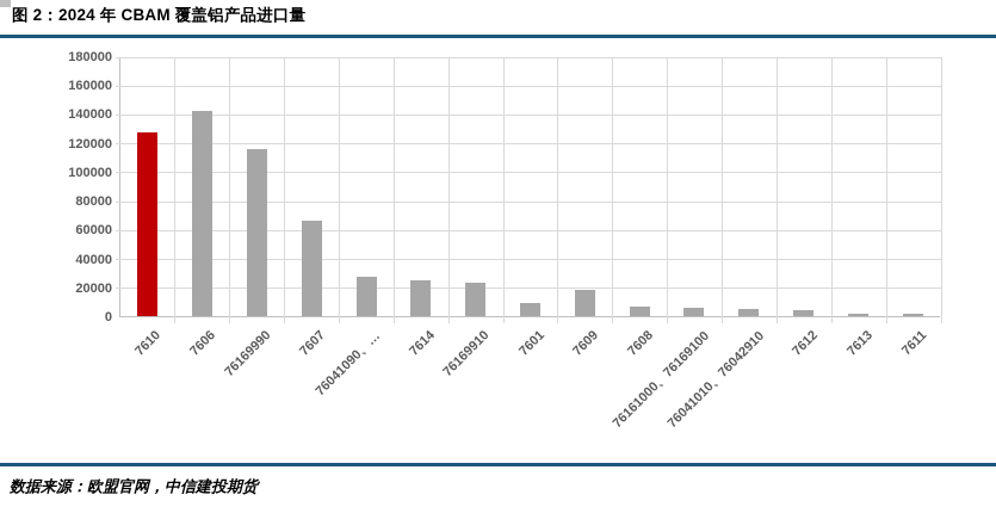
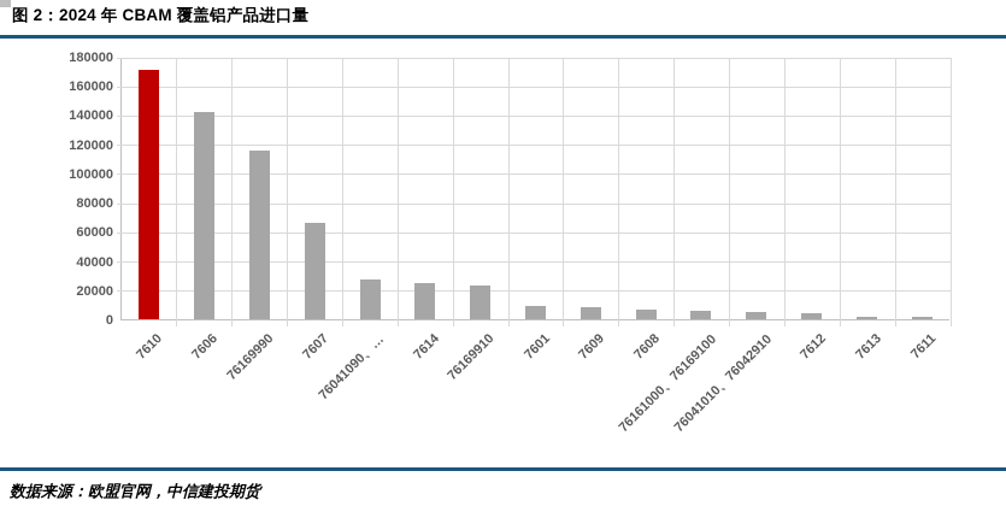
7610: 127000 -> 171000
7609: 18000 -> 8000
